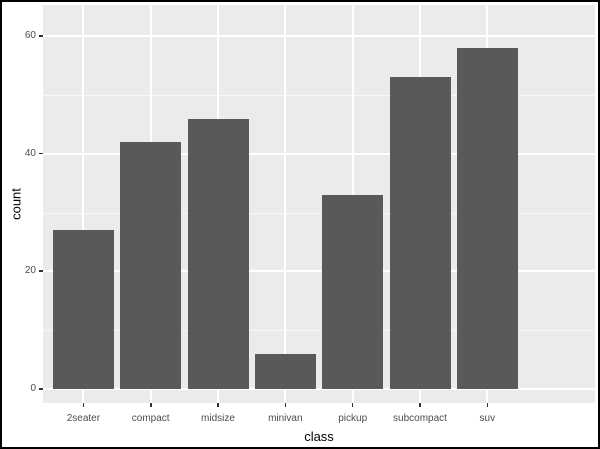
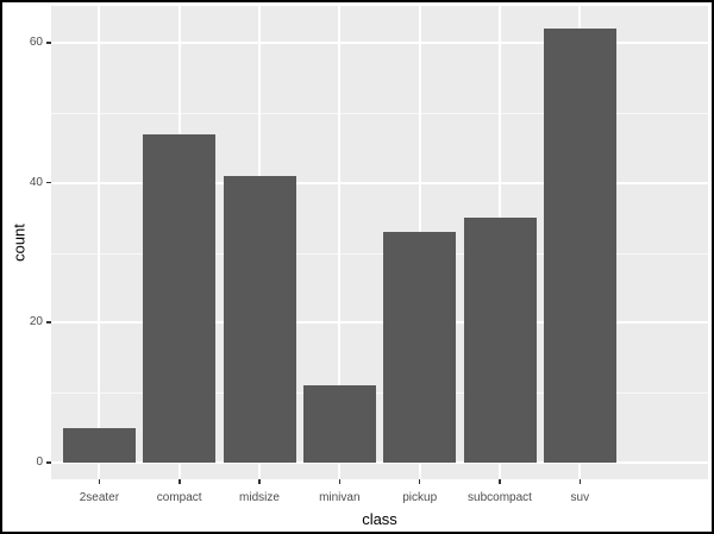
2seater: 27 -> 5
compact: 42 -> 47
midsize: 46 -> 41
minivan: 6 -> 11
subcompact: 53 -> 35
suv: 58 -> 62
